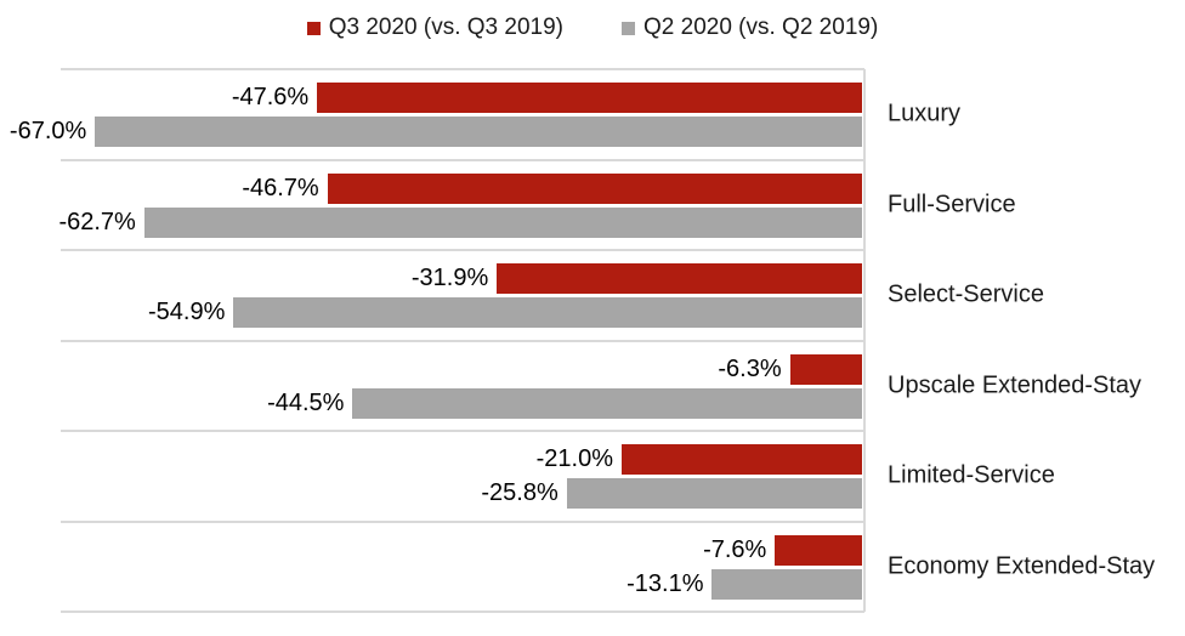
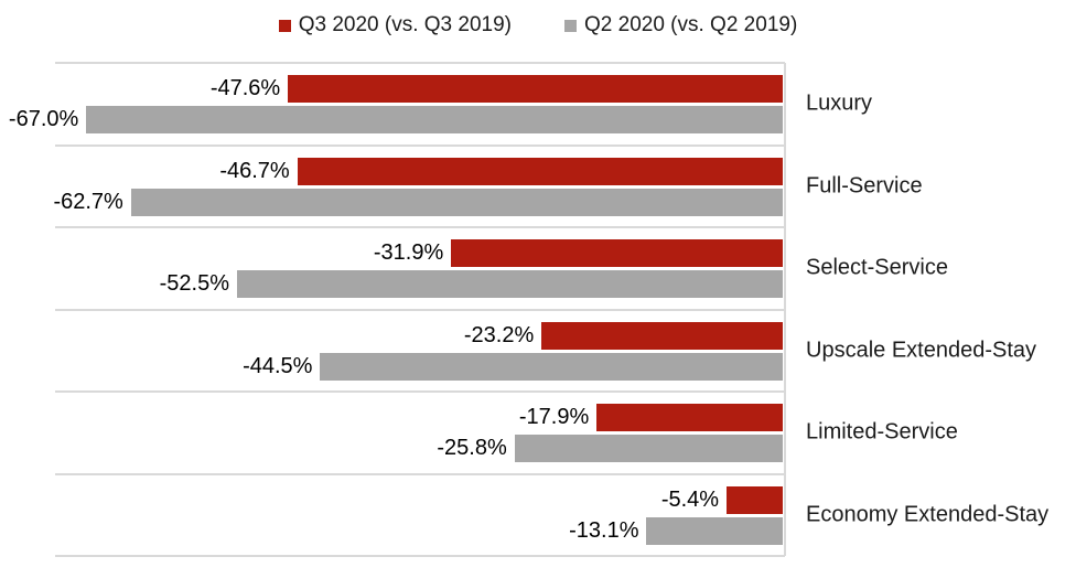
Q2 2020 (vs. Q2 2019)/Select-Service: -54.9% -> -52.5%
Q3 2020 (vs. Q3 2019)/Upscale Extended-Stay: -6.3% -> -23.2%
Q3 2020 (vs. Q3 2019)/Limited-Service: -21.0% -> -17.9%
Q3 2020 (vs. Q3 2019)/Economy Extended-Stay: -7.6% -> -5.4%
